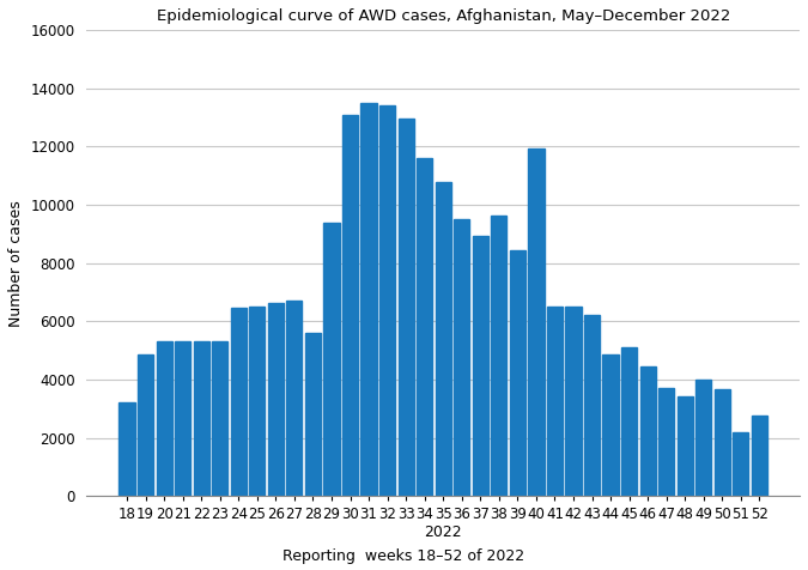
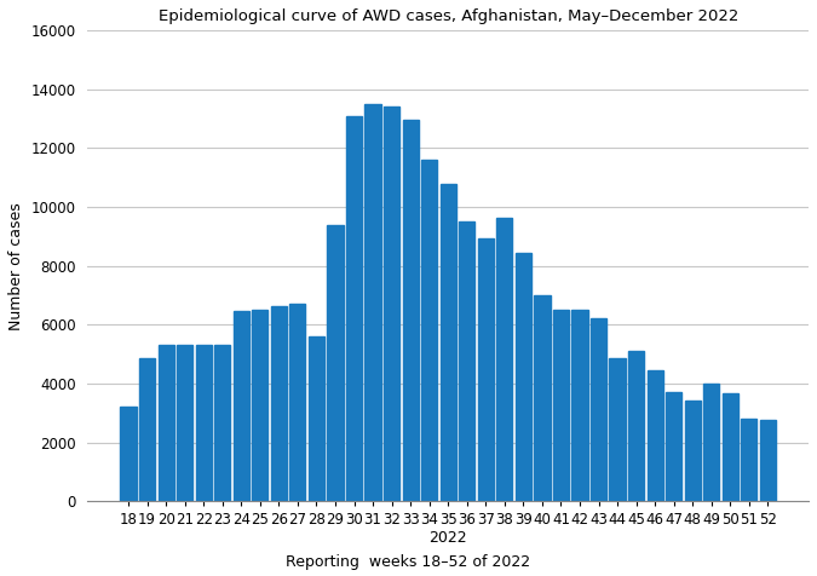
40: 11950 -> 7000
51: 2200 -> 2800
